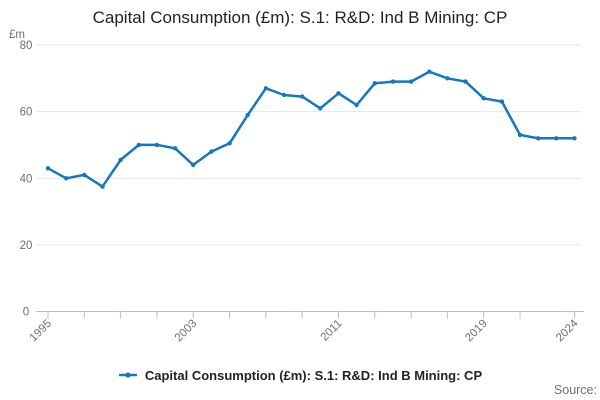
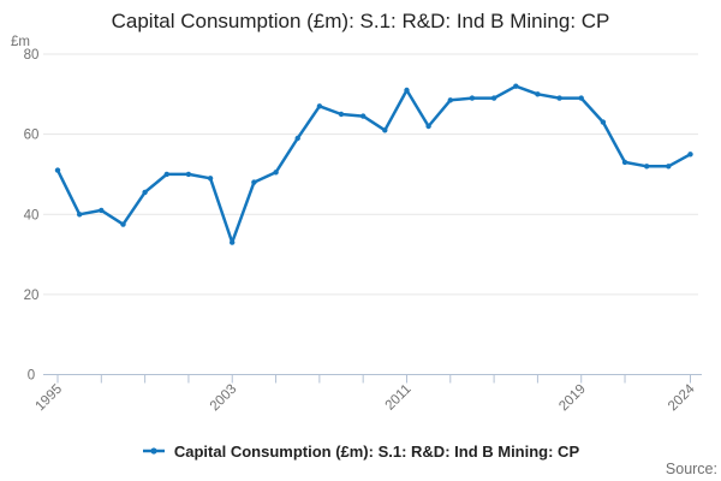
1995: 43 -> 51
2003: 44 -> 33
2011: 66 -> 71
2019: 64 -> 69
2024: 52 -> 55
